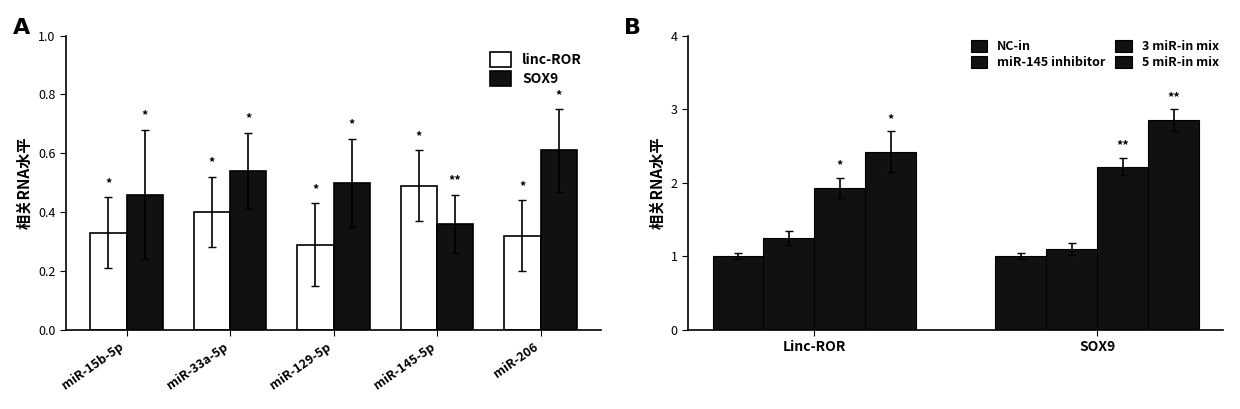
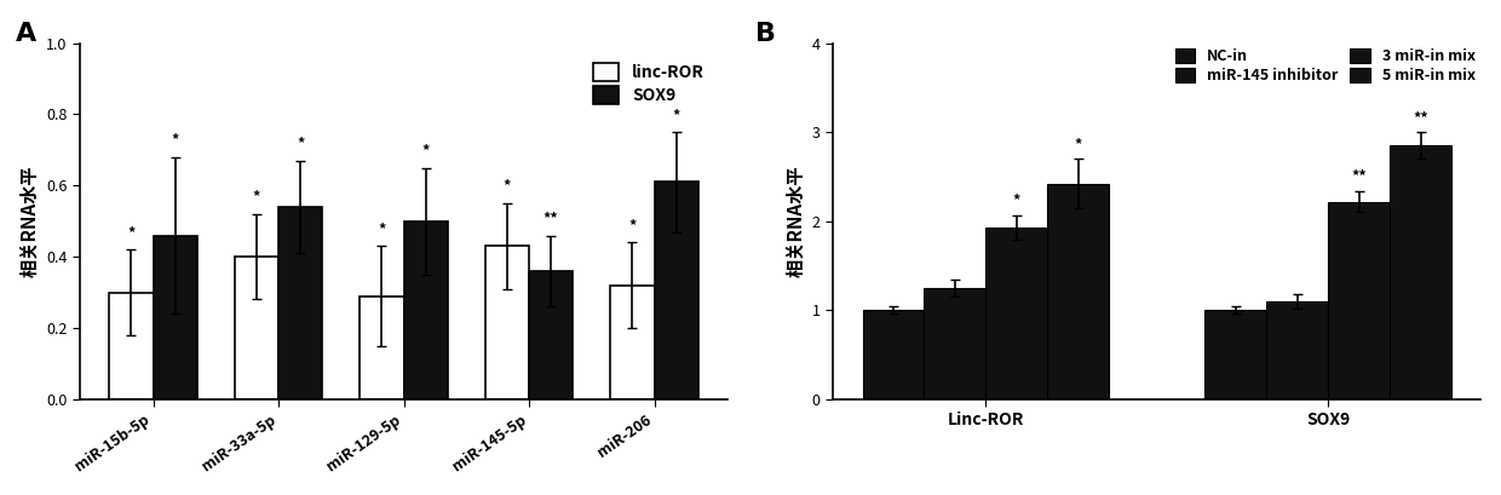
linc-ROR/miR-15b-5p: 0.33 -> 0.30
linc-ROR/miR-145-5p: 0.49 -> 0.43
